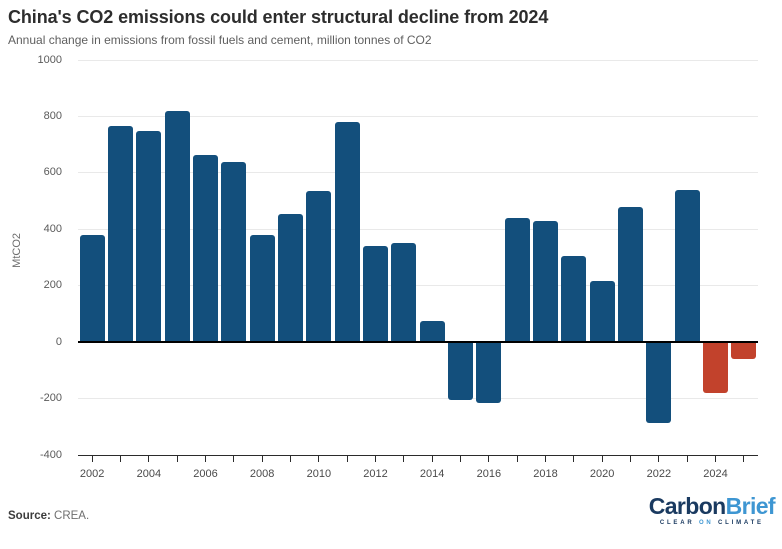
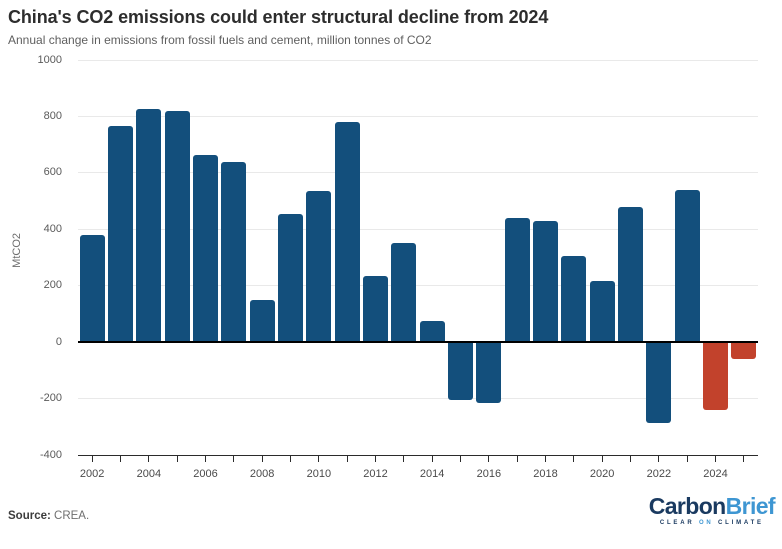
2004: 750 -> 820
2008: 380 -> 150
2012: 340 -> 240
2024: -180 -> -240
